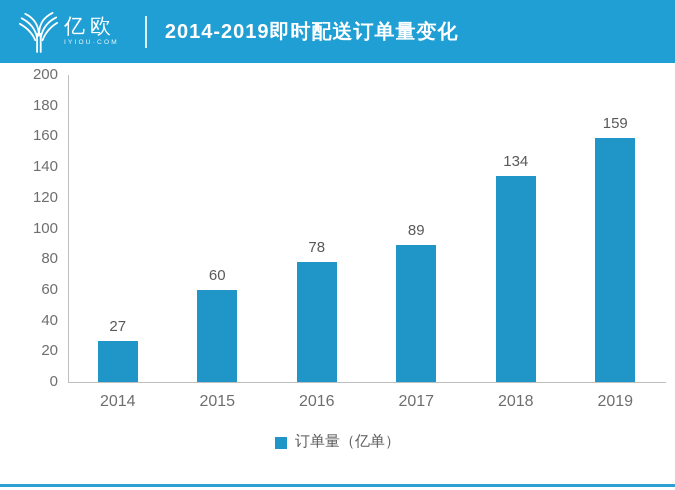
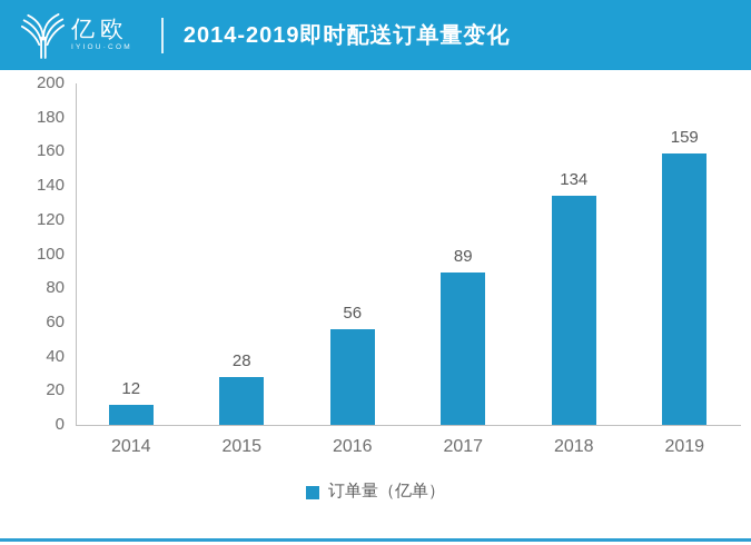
2014: 27 -> 12
2015: 60 -> 28
2016: 78 -> 56
